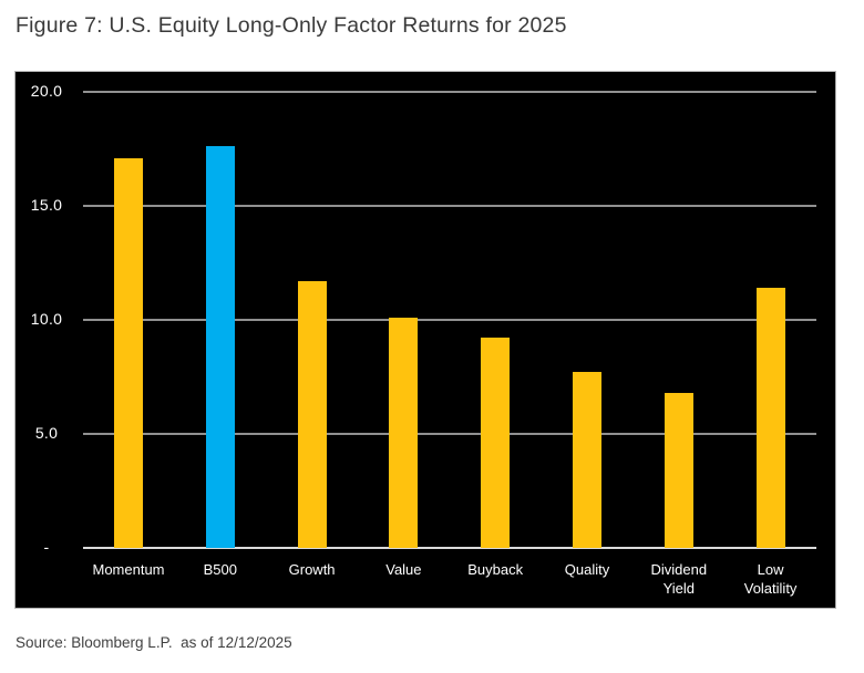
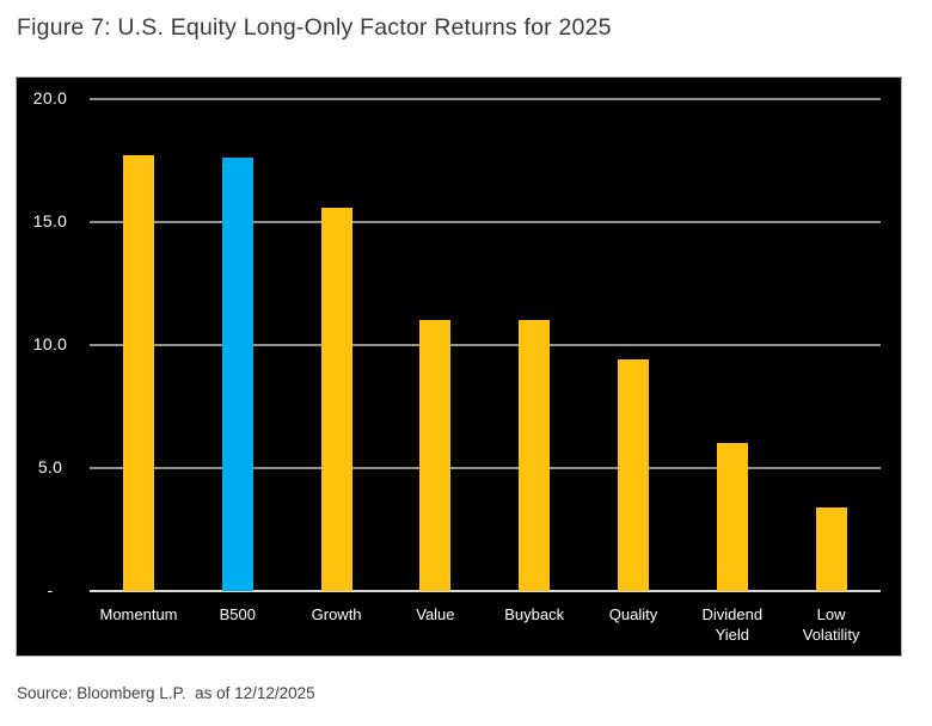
Momentum: 17.1 -> 17.7
Growth: 11.7 -> 15.6
Value: 10.1 -> 11.0
Buyback: 9.2 -> 11.0
Quality: 7.7 -> 9.4
Dividend Yield: 6.8 -> 6.0
Low Volatility: 11.4 -> 3.4
